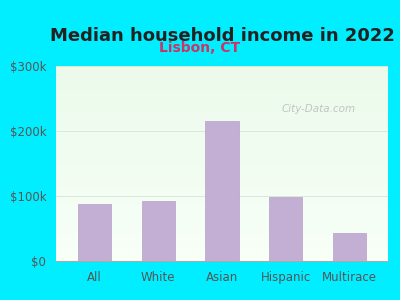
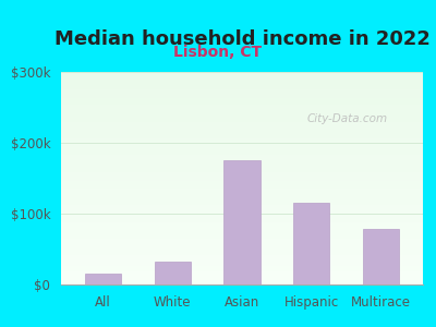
All: $87k -> $16k
White: $92k -> $32k
Asian: $215k -> $176k
Hispanic: $98k -> $116k
Multirace: $43k -> $78k
